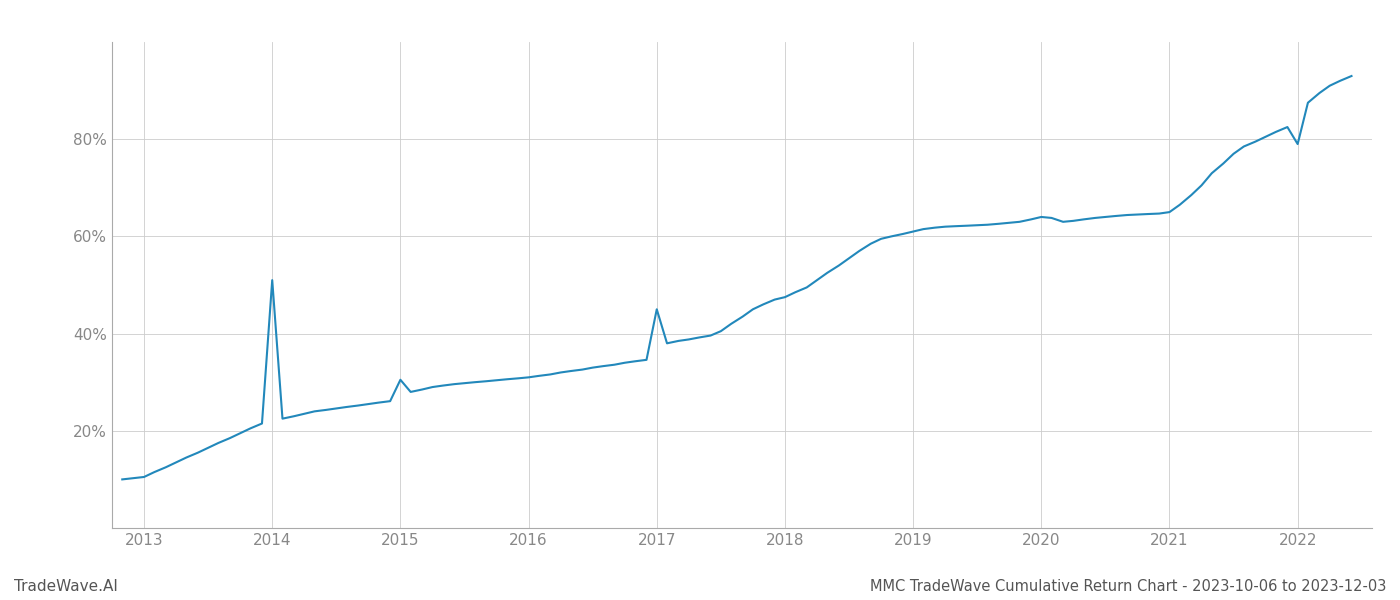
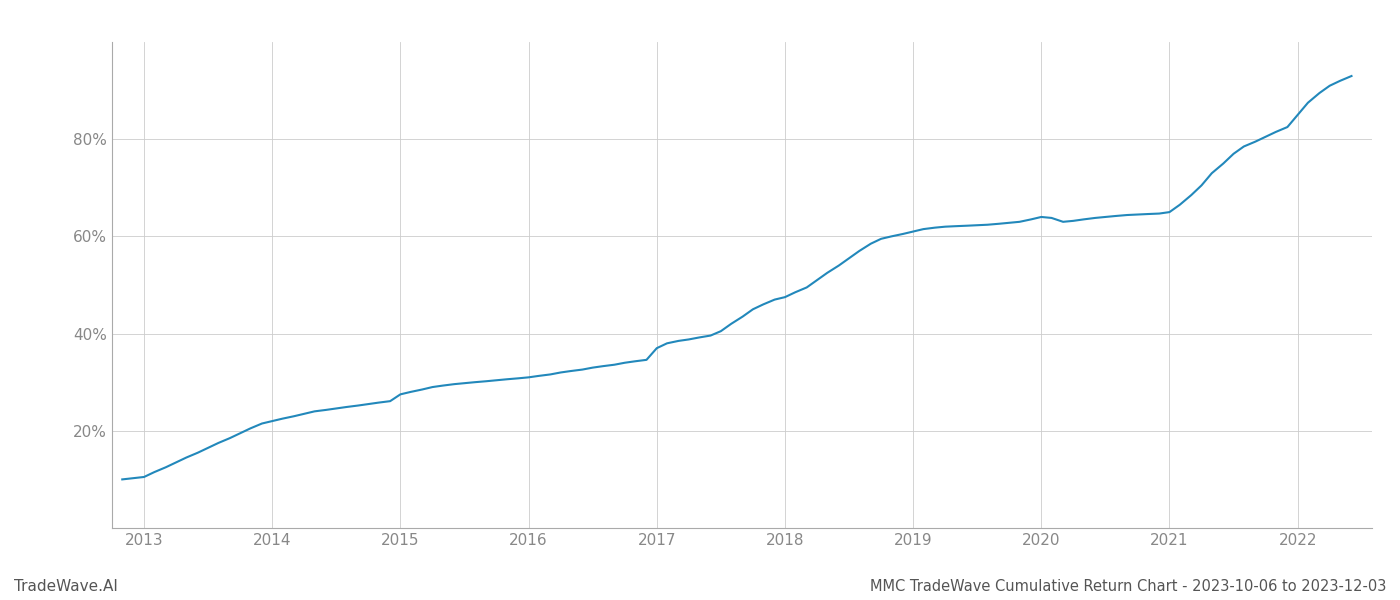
2014: 51.0% -> 22.0%
2015: 30.5% -> 27.5%
2017: 45.0% -> 37.0%
2022: 79.0% -> 85.0%
